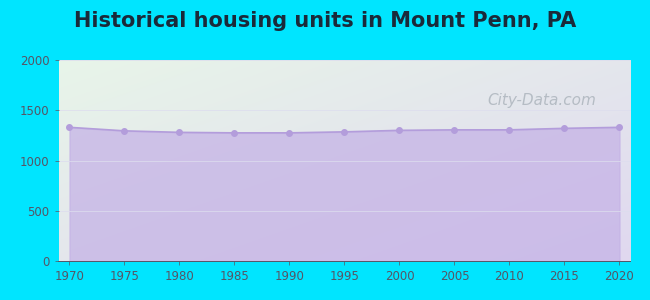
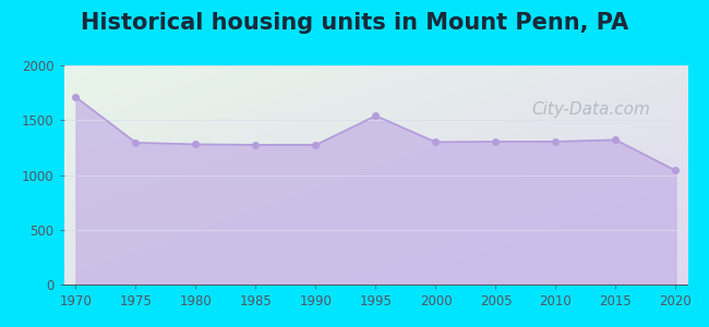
1970: 1330 -> 1710
1995: 1280 -> 1540
2020: 1330 -> 1040
